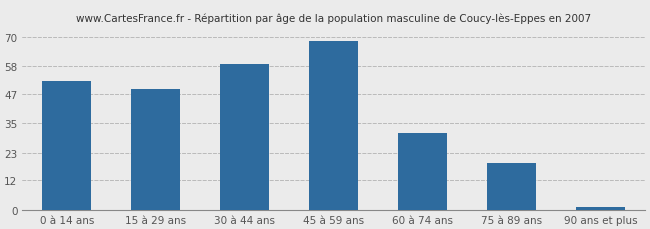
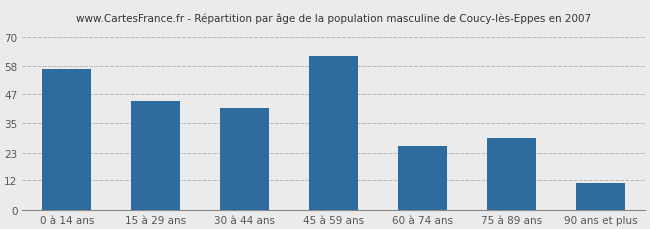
0 à 14 ans: 52 -> 57
15 à 29 ans: 49 -> 44
30 à 44 ans: 59 -> 41
45 à 59 ans: 68 -> 62
60 à 74 ans: 31 -> 26
75 à 89 ans: 19 -> 29
90 ans et plus: 1 -> 11
